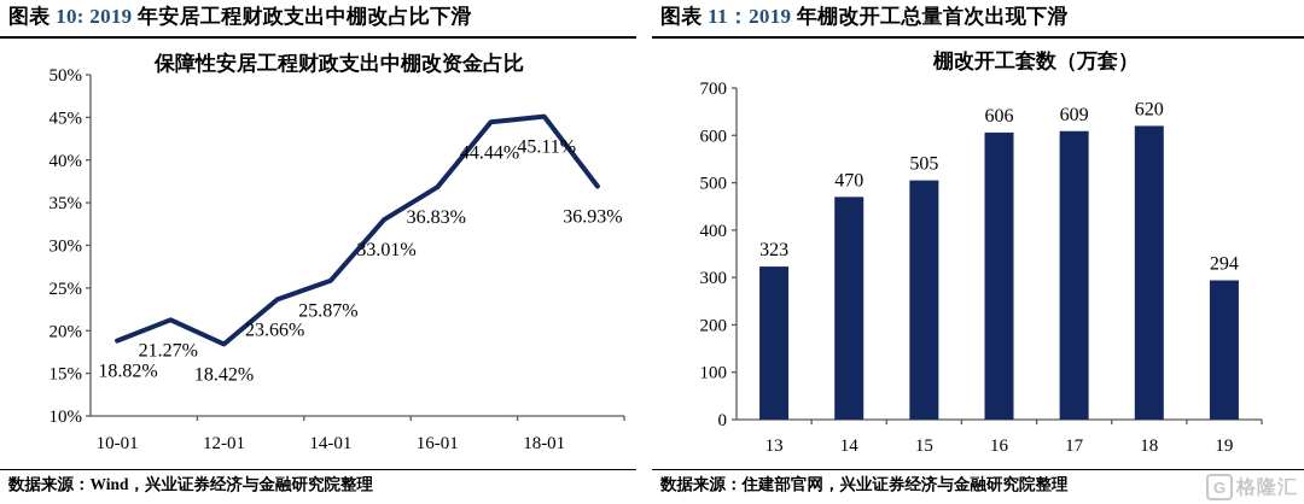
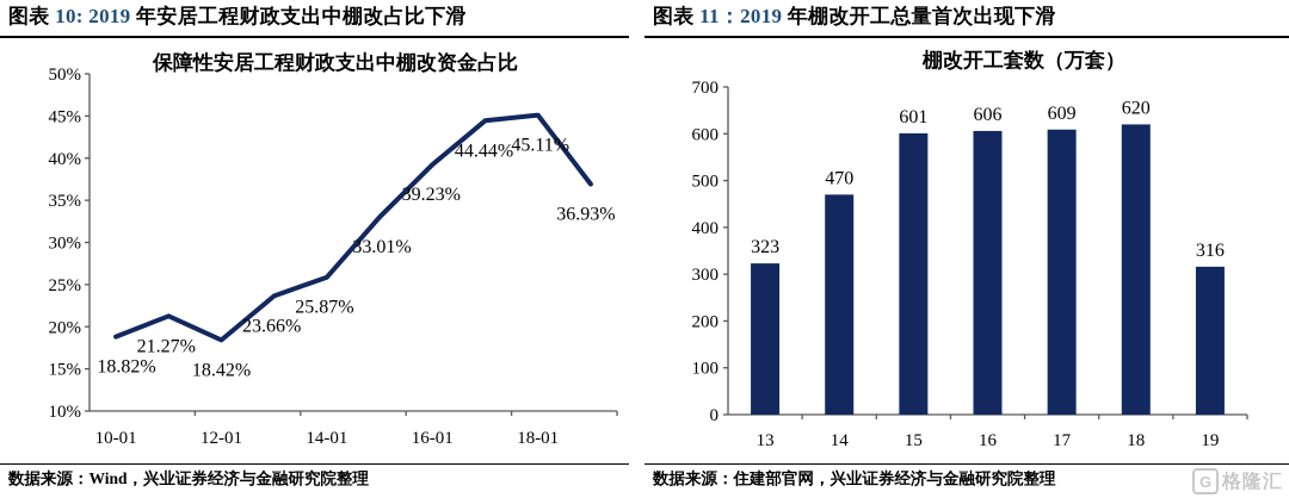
保障性安居工程财政支出中棚改资金占比/16-01: 36.83% -> 39.23%
棚改开工套数（万套）/15: 505 -> 601
棚改开工套数（万套）/19: 294 -> 316
